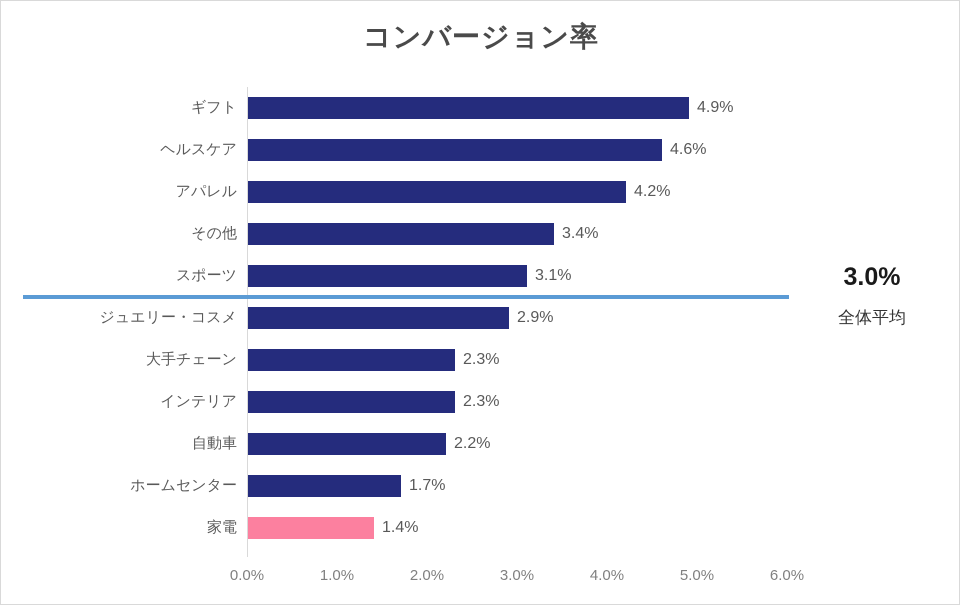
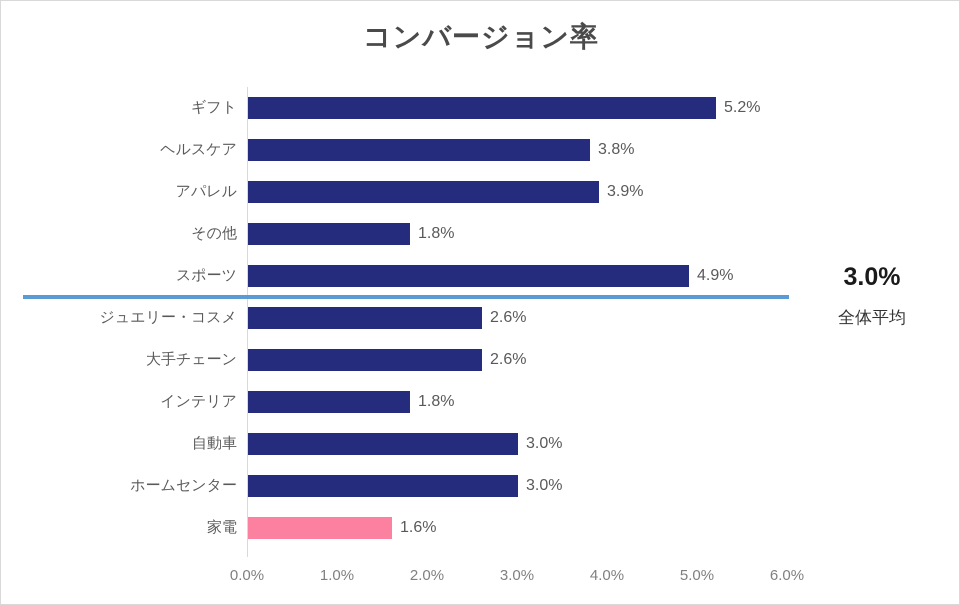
ギフト: 4.9% -> 5.2%
ヘルスケア: 4.6% -> 3.8%
アパレル: 4.2% -> 3.9%
その他: 3.4% -> 1.8%
スポーツ: 3.1% -> 4.9%
ジュエリー・コスメ: 2.9% -> 2.6%
大手チェーン: 2.3% -> 2.6%
インテリア: 2.3% -> 1.8%
自動車: 2.2% -> 3.0%
ホームセンター: 1.7% -> 3.0%
家電: 1.4% -> 1.6%
